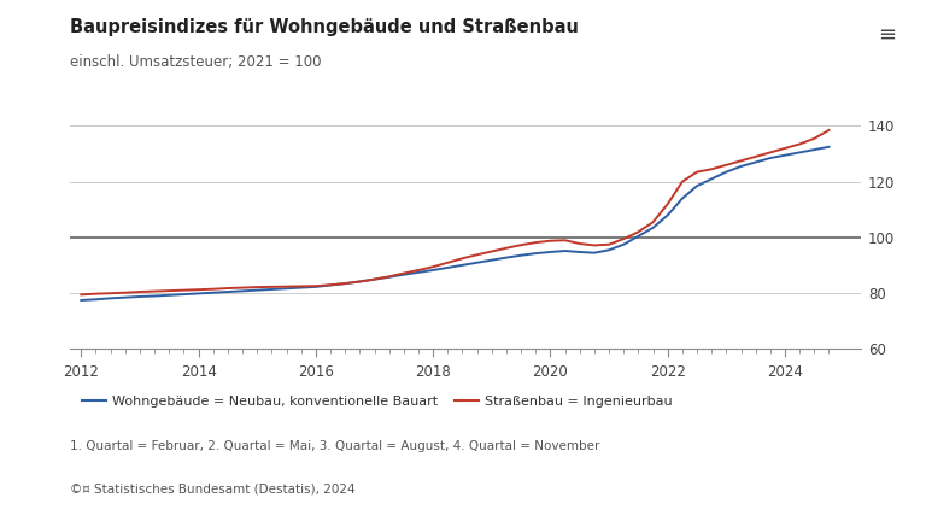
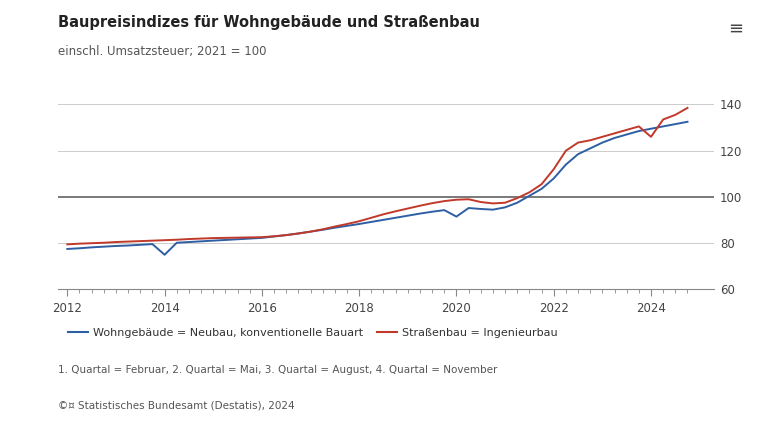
Wohngebäude = Neubau, konventionelle Bauart/2014: 79.9 -> 75.0
Wohngebäude = Neubau, konventionelle Bauart/2020: 94.8 -> 91.5
Straßenbau = Ingenieurbau/2024: 132.0 -> 126.0
